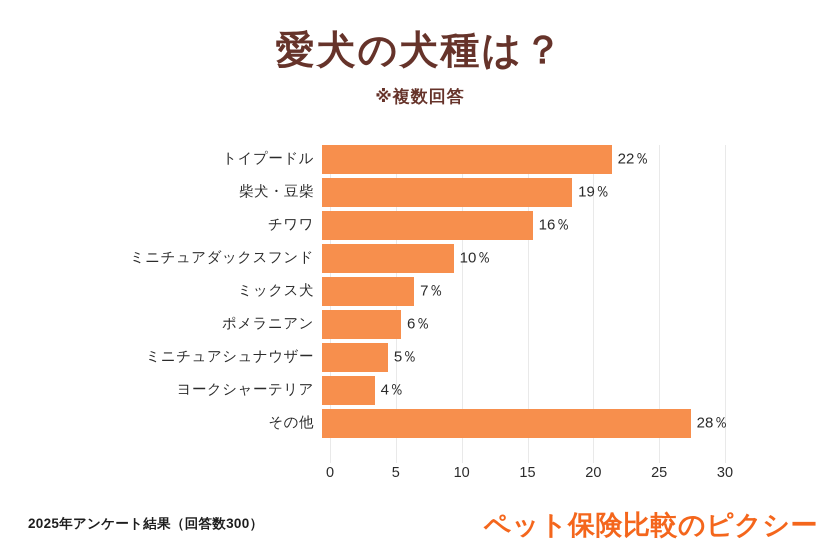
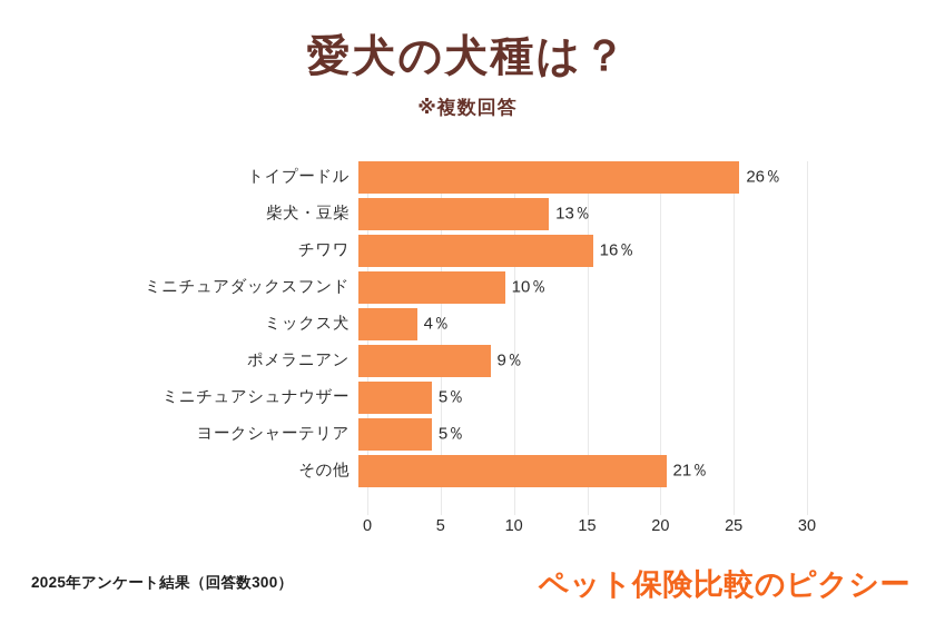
トイプードル: 22 -> 26
柴犬・豆柴: 19 -> 13
ミックス犬: 7 -> 4
ポメラニアン: 6 -> 9
ヨークシャーテリア: 4 -> 5
その他: 28 -> 21
